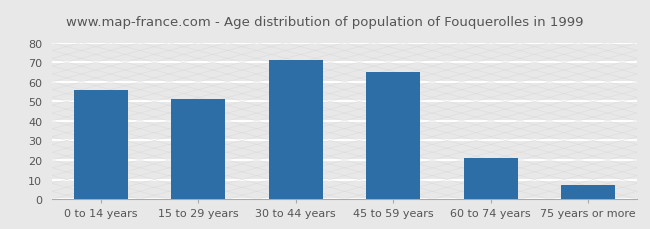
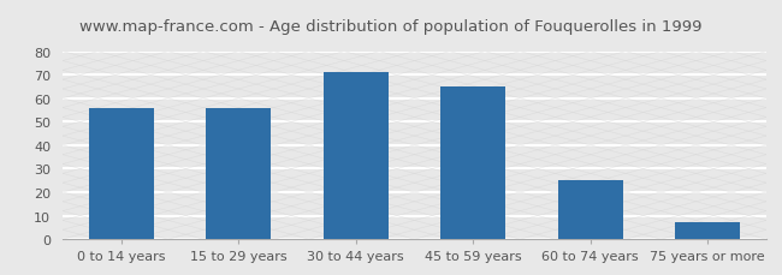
15 to 29 years: 51 -> 56
60 to 74 years: 21 -> 25
